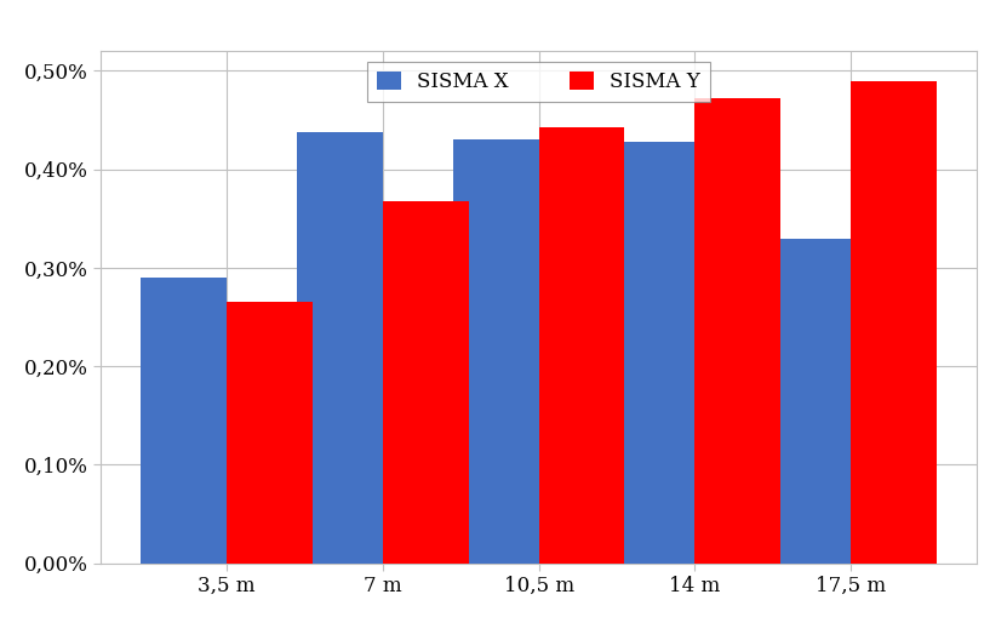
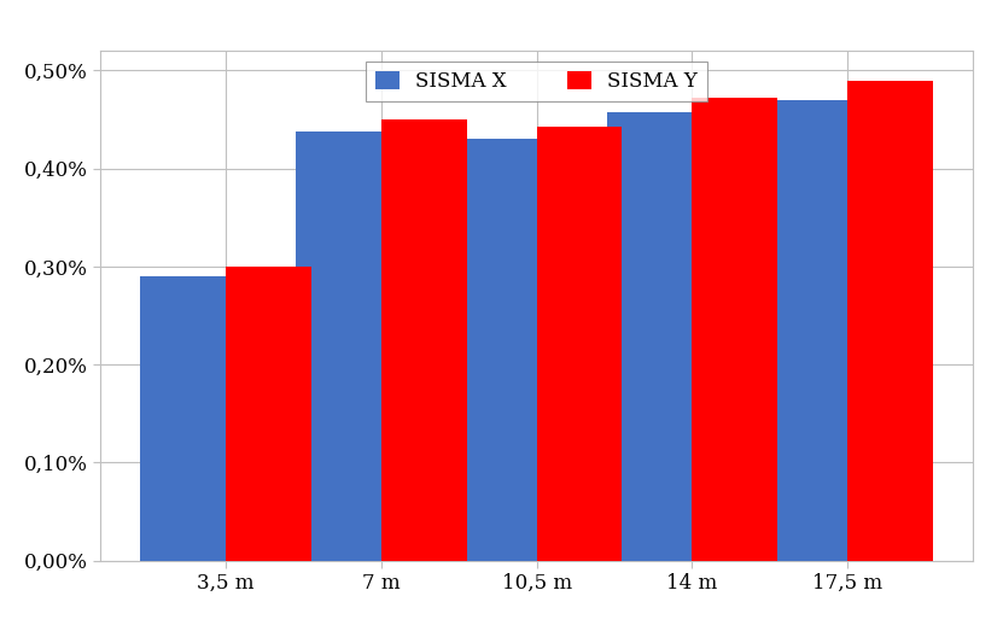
SISMA Y/3,5 m: 0,266% -> 0,300%
SISMA Y/7 m: 0,368% -> 0,450%
SISMA X/14 m: 0,428% -> 0,457%
SISMA X/17,5 m: 0,330% -> 0,470%
